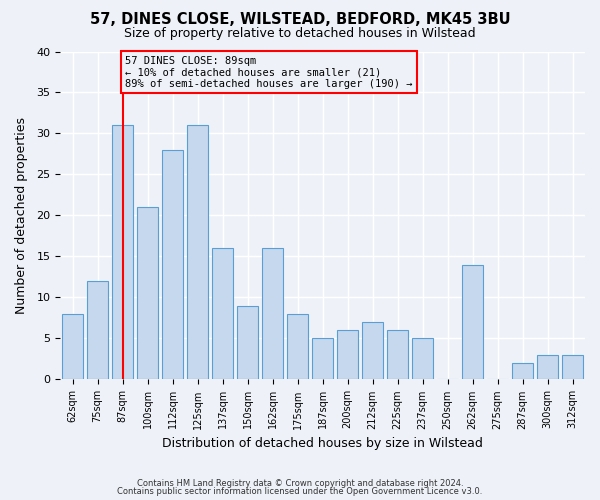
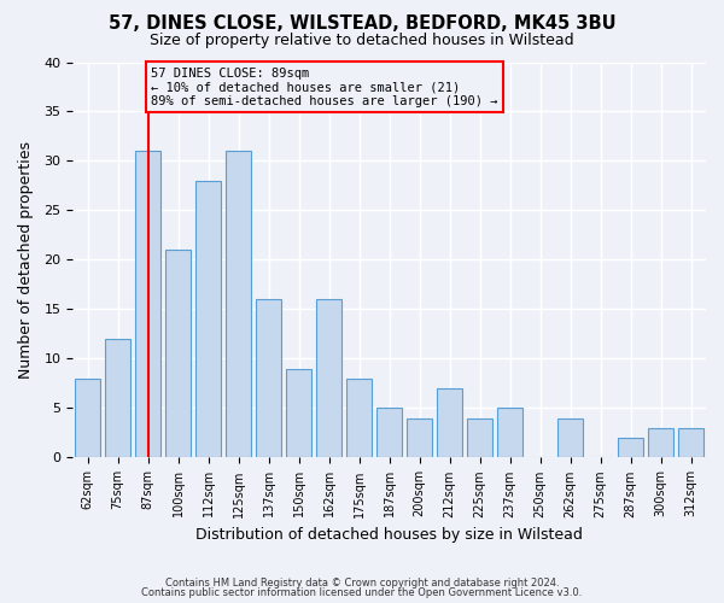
200sqm: 6 -> 4
225sqm: 6 -> 4
262sqm: 14 -> 4
